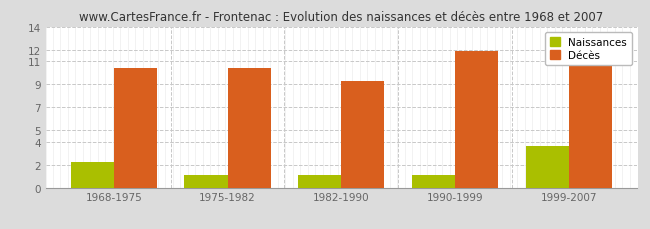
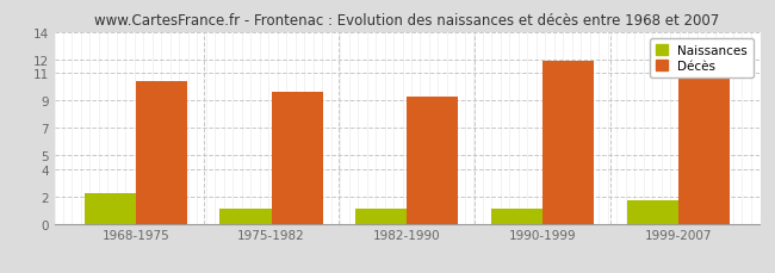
Décès/1975-1982: 10.4 -> 9.6
Naissances/1999-2007: 3.6 -> 1.7
